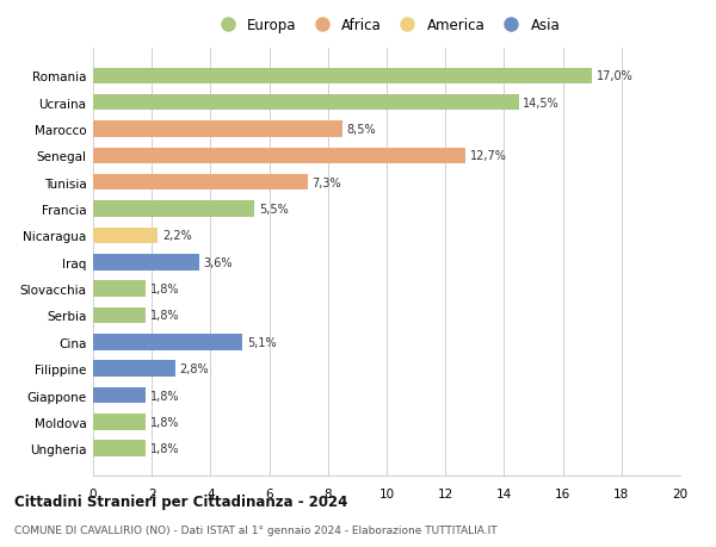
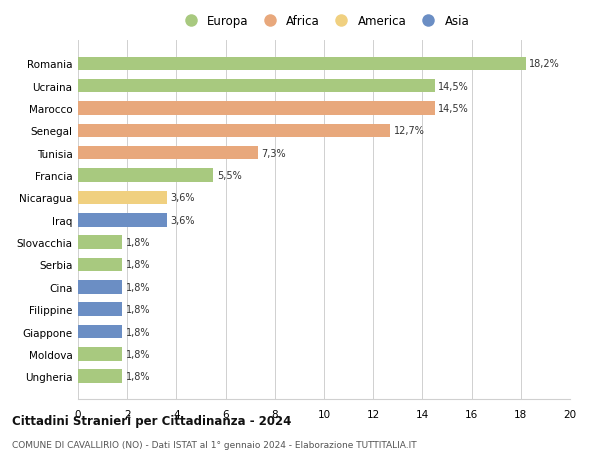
Romania: 17,0% -> 18,2%
Marocco: 8,5% -> 14,5%
Nicaragua: 2,2% -> 3,6%
Cina: 5,1% -> 1,8%
Filippine: 2,8% -> 1,8%
